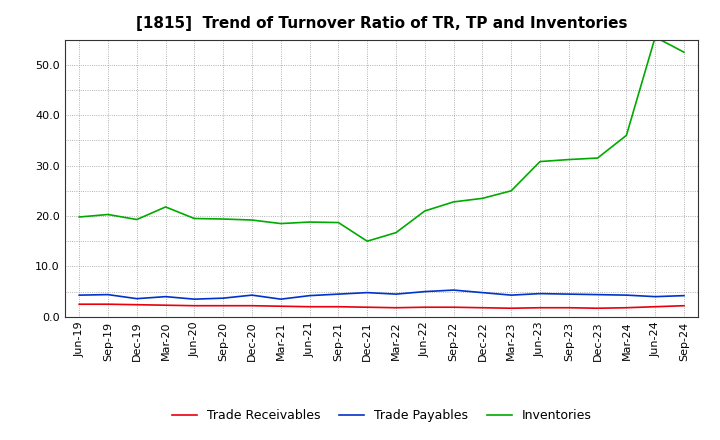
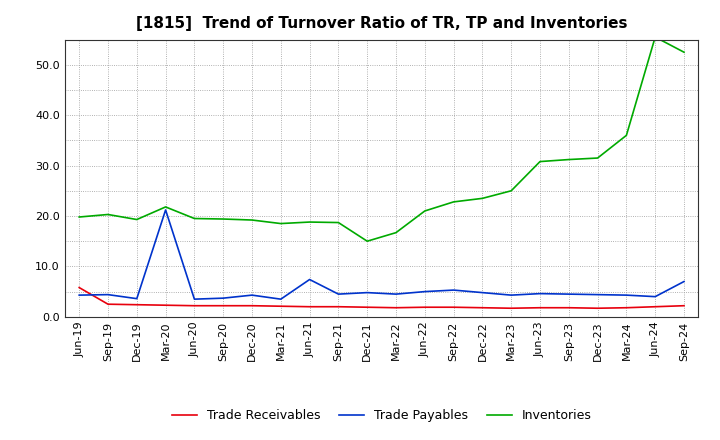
Trade Receivables/Jun-19: 2.5 -> 5.8
Trade Payables/Mar-20: 4.0 -> 21.2
Trade Payables/Jun-21: 4.2 -> 7.4
Trade Payables/Sep-24: 4.2 -> 7.0
